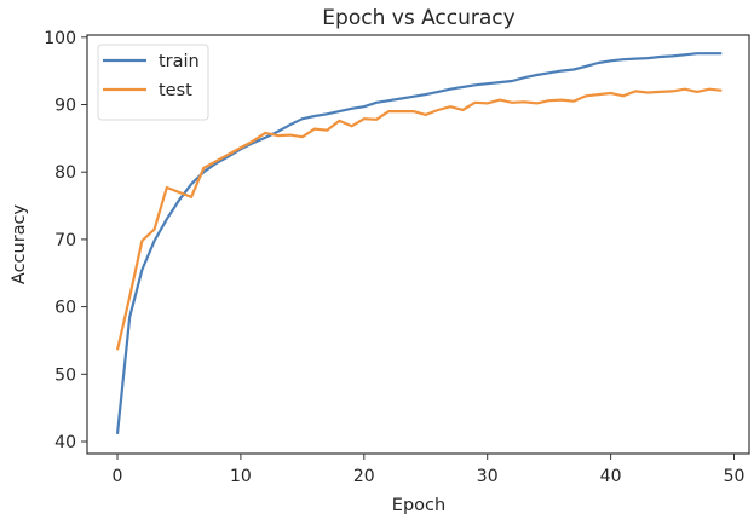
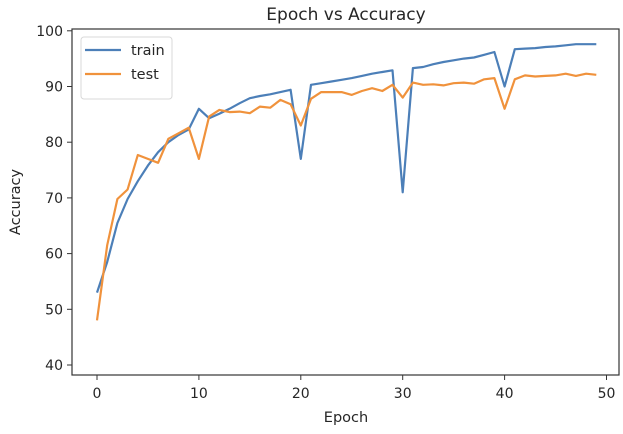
train/0: 41 -> 53
test/0: 54 -> 48
train/10: 83 -> 86
test/10: 84 -> 77
train/20: 90 -> 77
test/20: 88 -> 83
train/30: 93 -> 71
test/30: 90 -> 88
train/40: 96 -> 90
test/40: 92 -> 86
